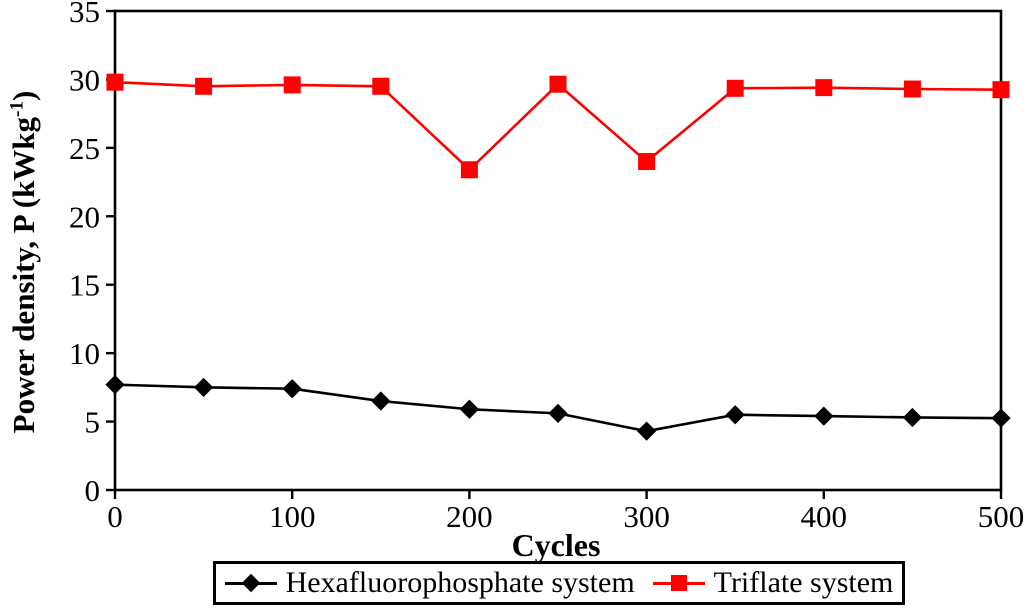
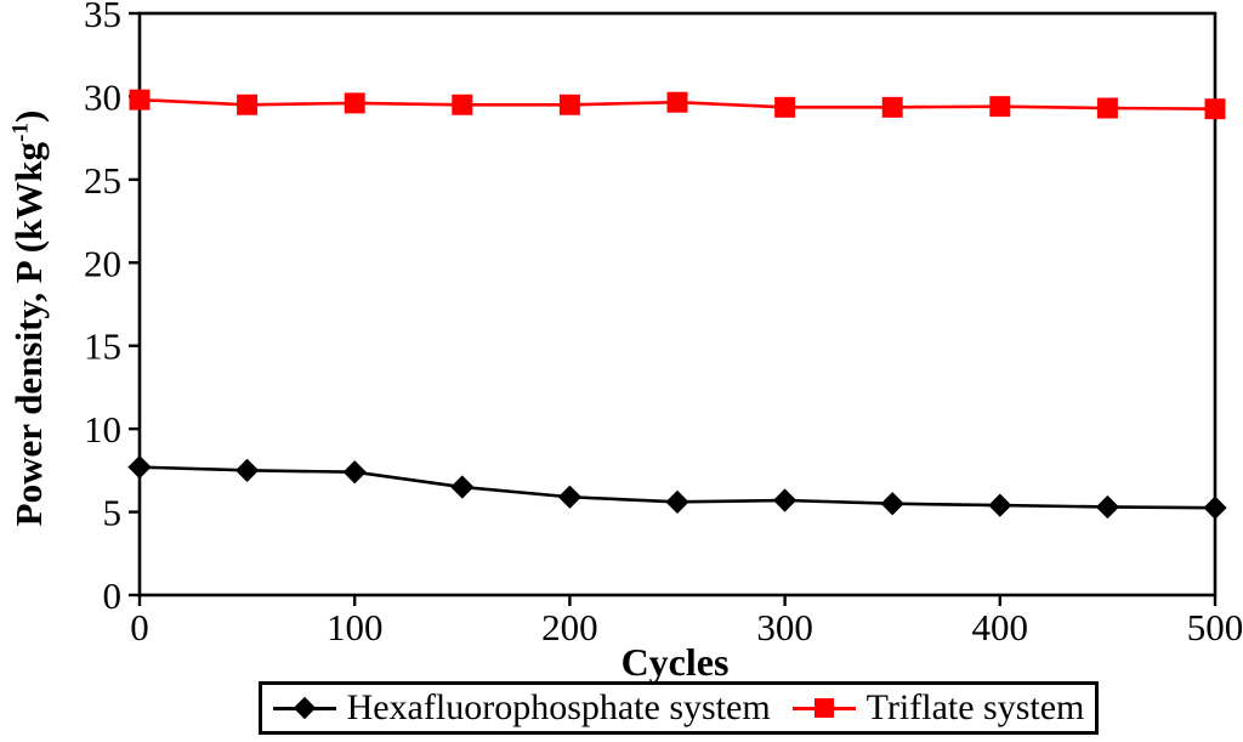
Triflate system/200: 23.4 -> 29.5
Hexafluorophosphate system/300: 4.3 -> 5.7
Triflate system/300: 24.0 -> 29.4
